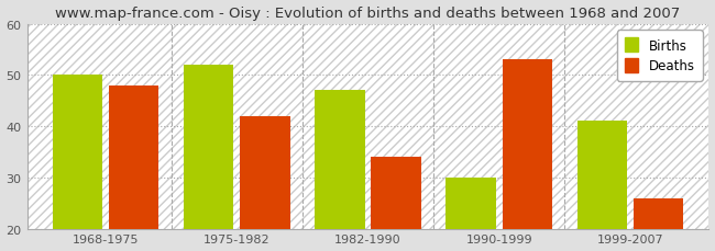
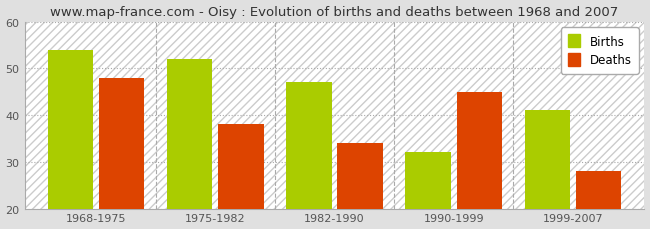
Births/1968-1975: 50 -> 54
Deaths/1975-1982: 42 -> 38
Births/1990-1999: 30 -> 32
Deaths/1990-1999: 53 -> 45
Deaths/1999-2007: 26 -> 28
